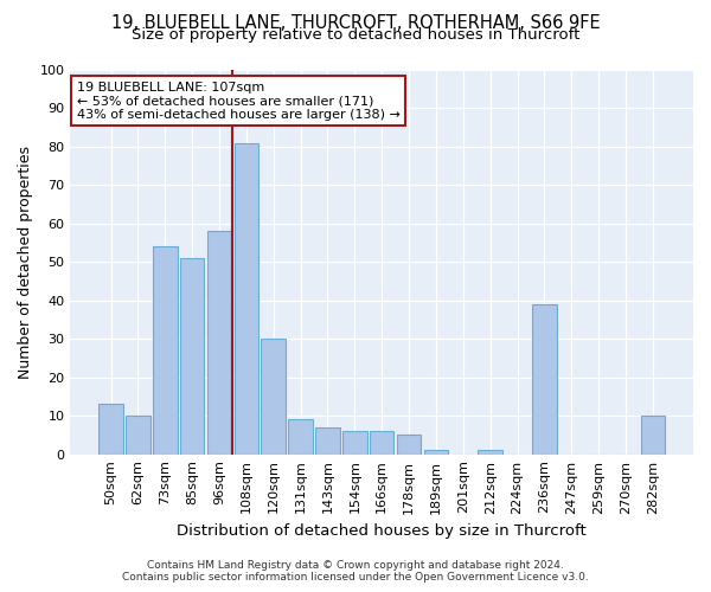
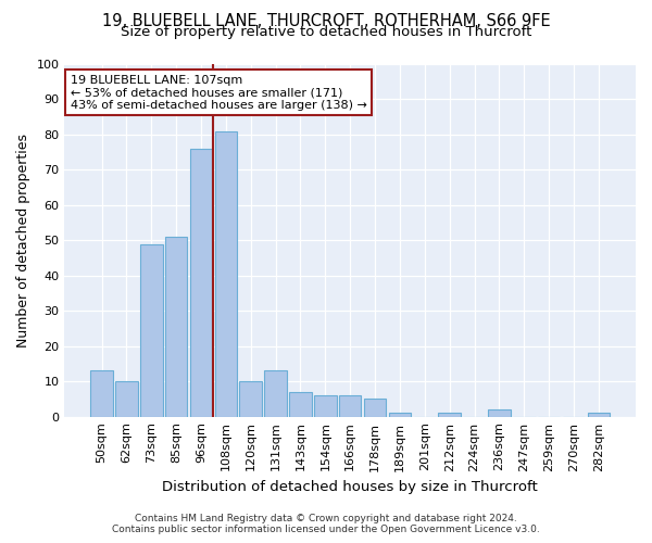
73sqm: 54 -> 49
96sqm: 58 -> 76
120sqm: 30 -> 10
131sqm: 9 -> 13
236sqm: 39 -> 2
282sqm: 10 -> 1
